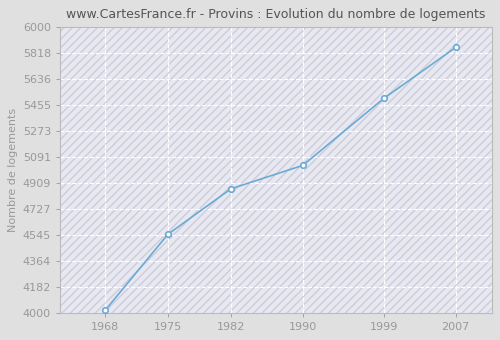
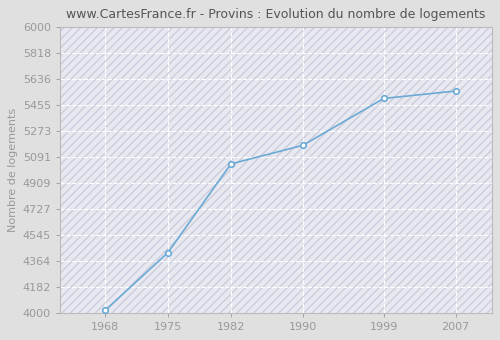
1975: 4550 -> 4420
1982: 4870 -> 5040
1990: 5030 -> 5170
2007: 5860 -> 5550
